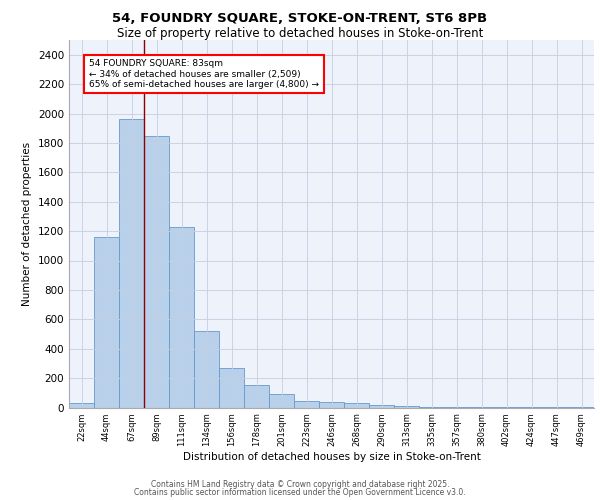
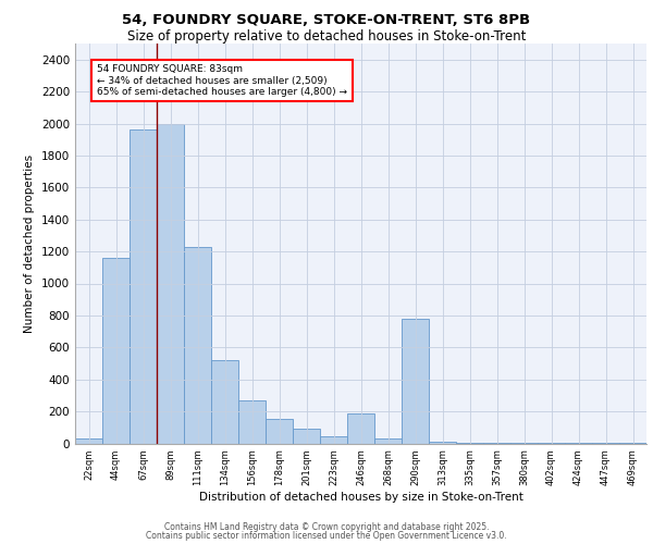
89sqm: 1850 -> 2000
246sqm: 40 -> 190
290sqm: 20 -> 780
